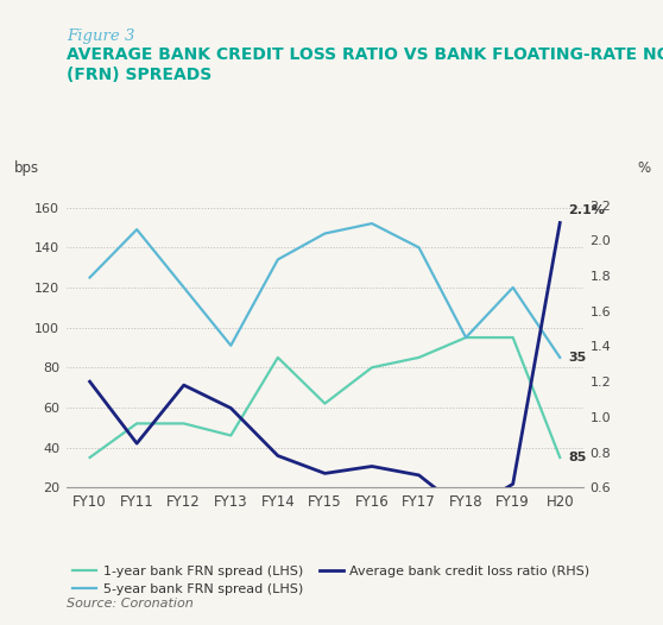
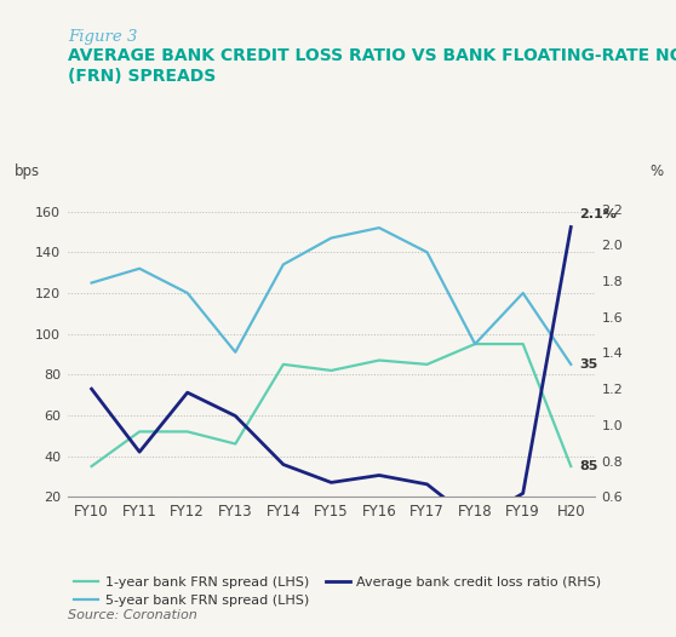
5-year bank FRN spread (LHS)/FY11: 149 -> 132
1-year bank FRN spread (LHS)/FY15: 62 -> 82
1-year bank FRN spread (LHS)/FY16: 80 -> 87
